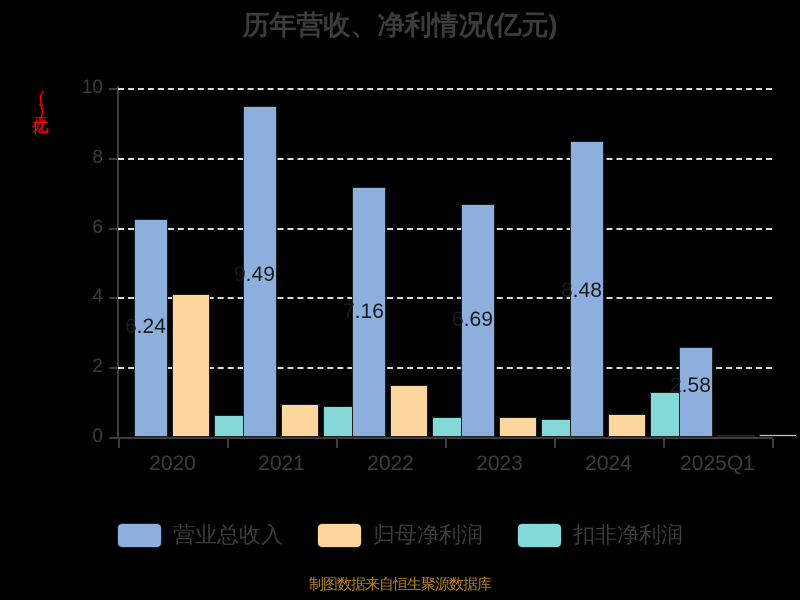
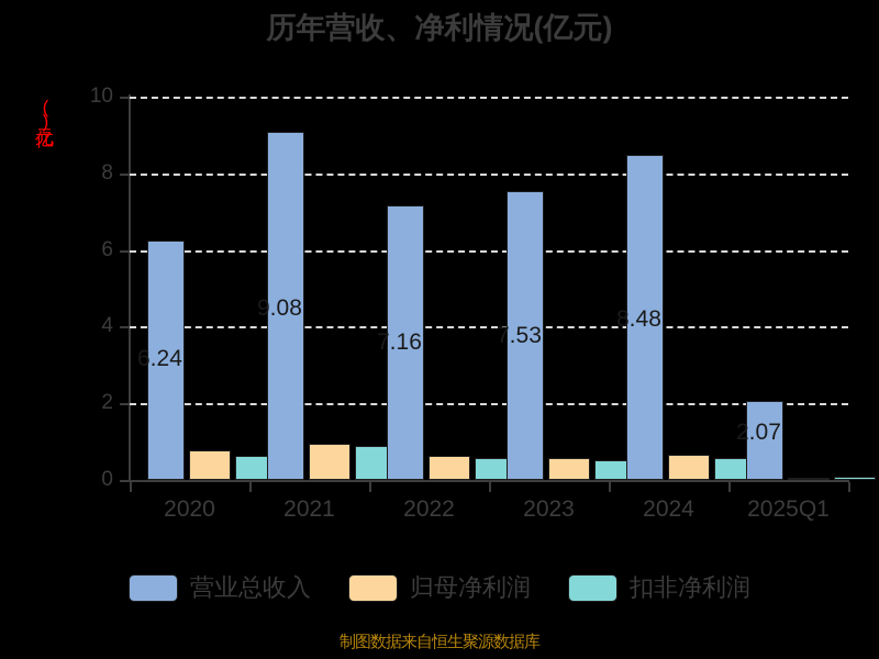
归母净利润/2020: 4.1 -> 0.8
营业总收入/2021: 9.49 -> 9.08
归母净利润/2022: 1.5 -> 0.6
营业总收入/2023: 6.69 -> 7.53
扣非净利润/2024: 1.3 -> 0.6
营业总收入/2025Q1: 2.58 -> 2.07
